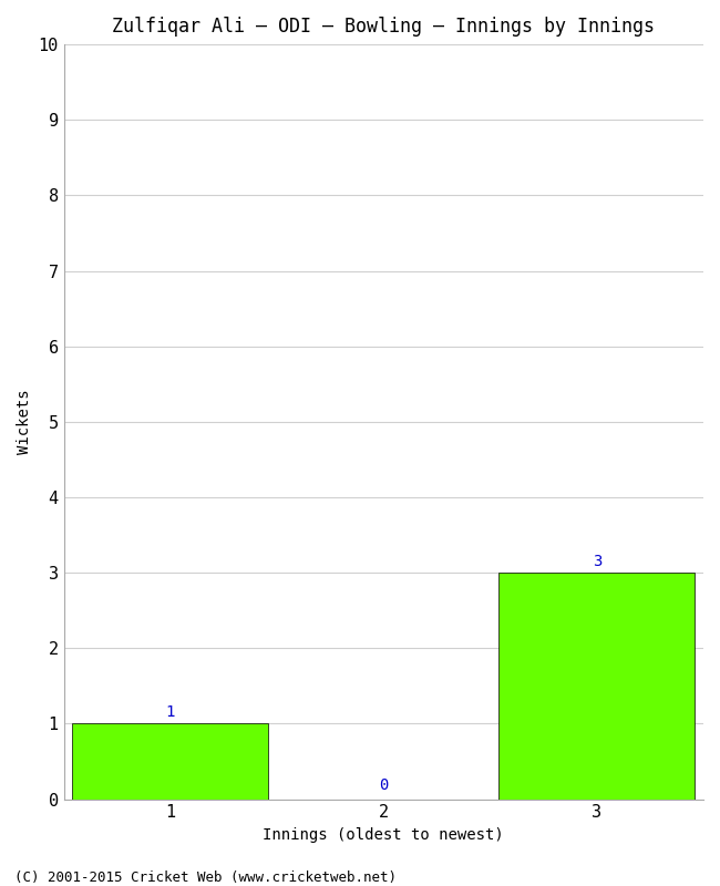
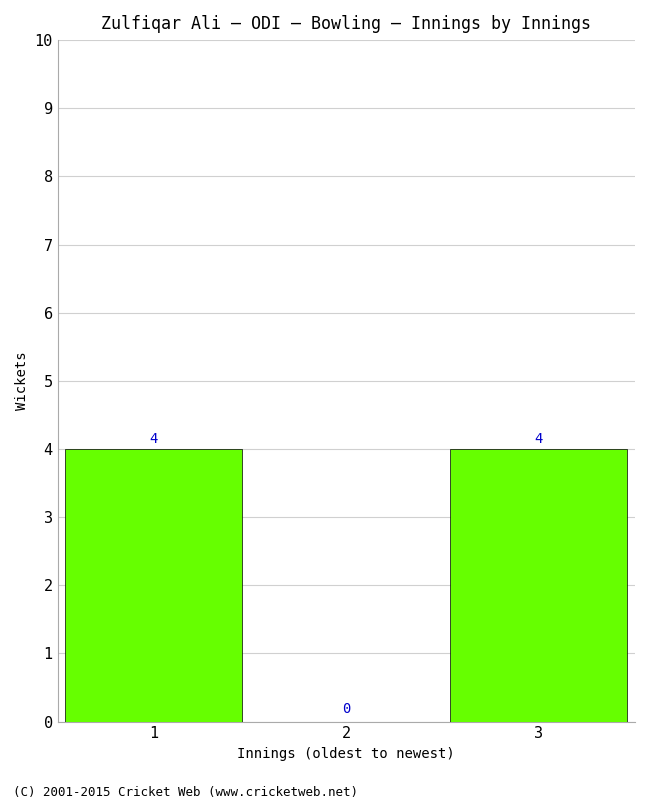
1: 1 -> 4
3: 3 -> 4
